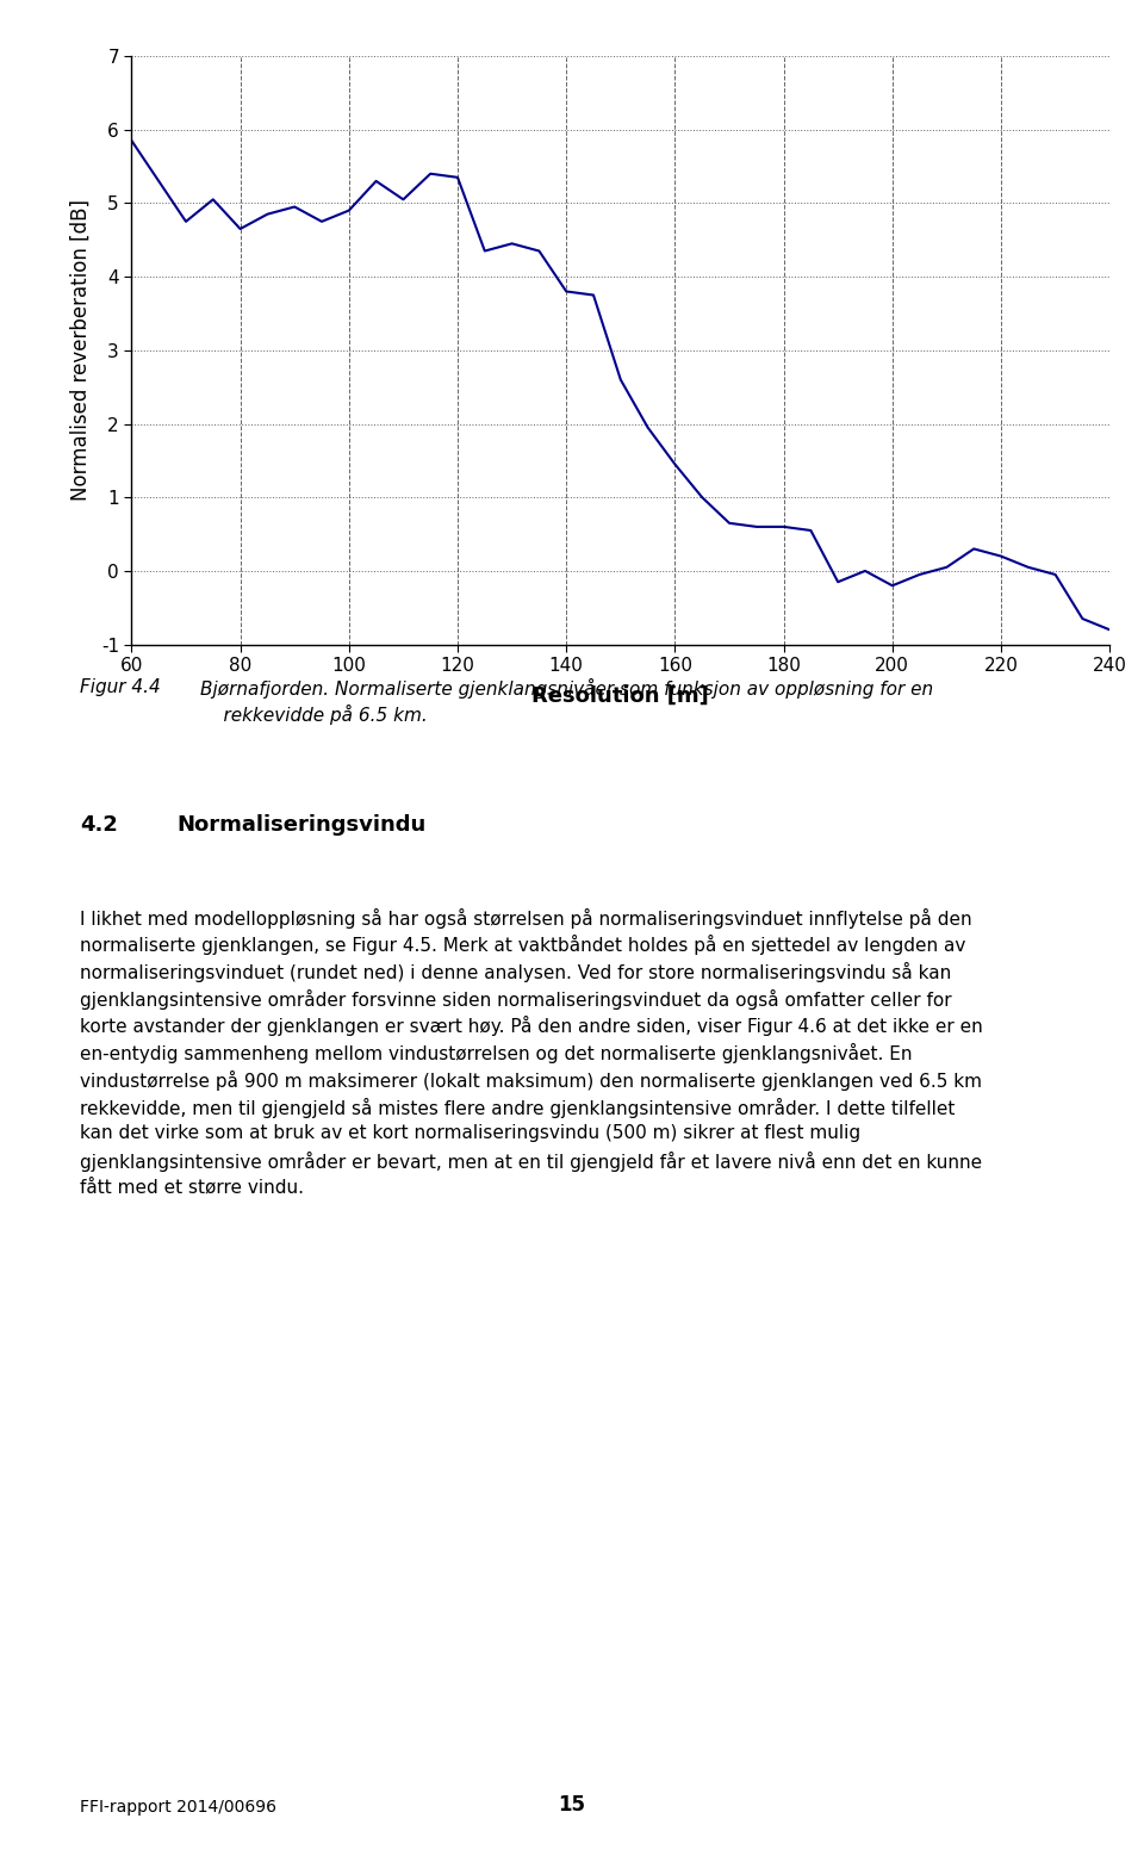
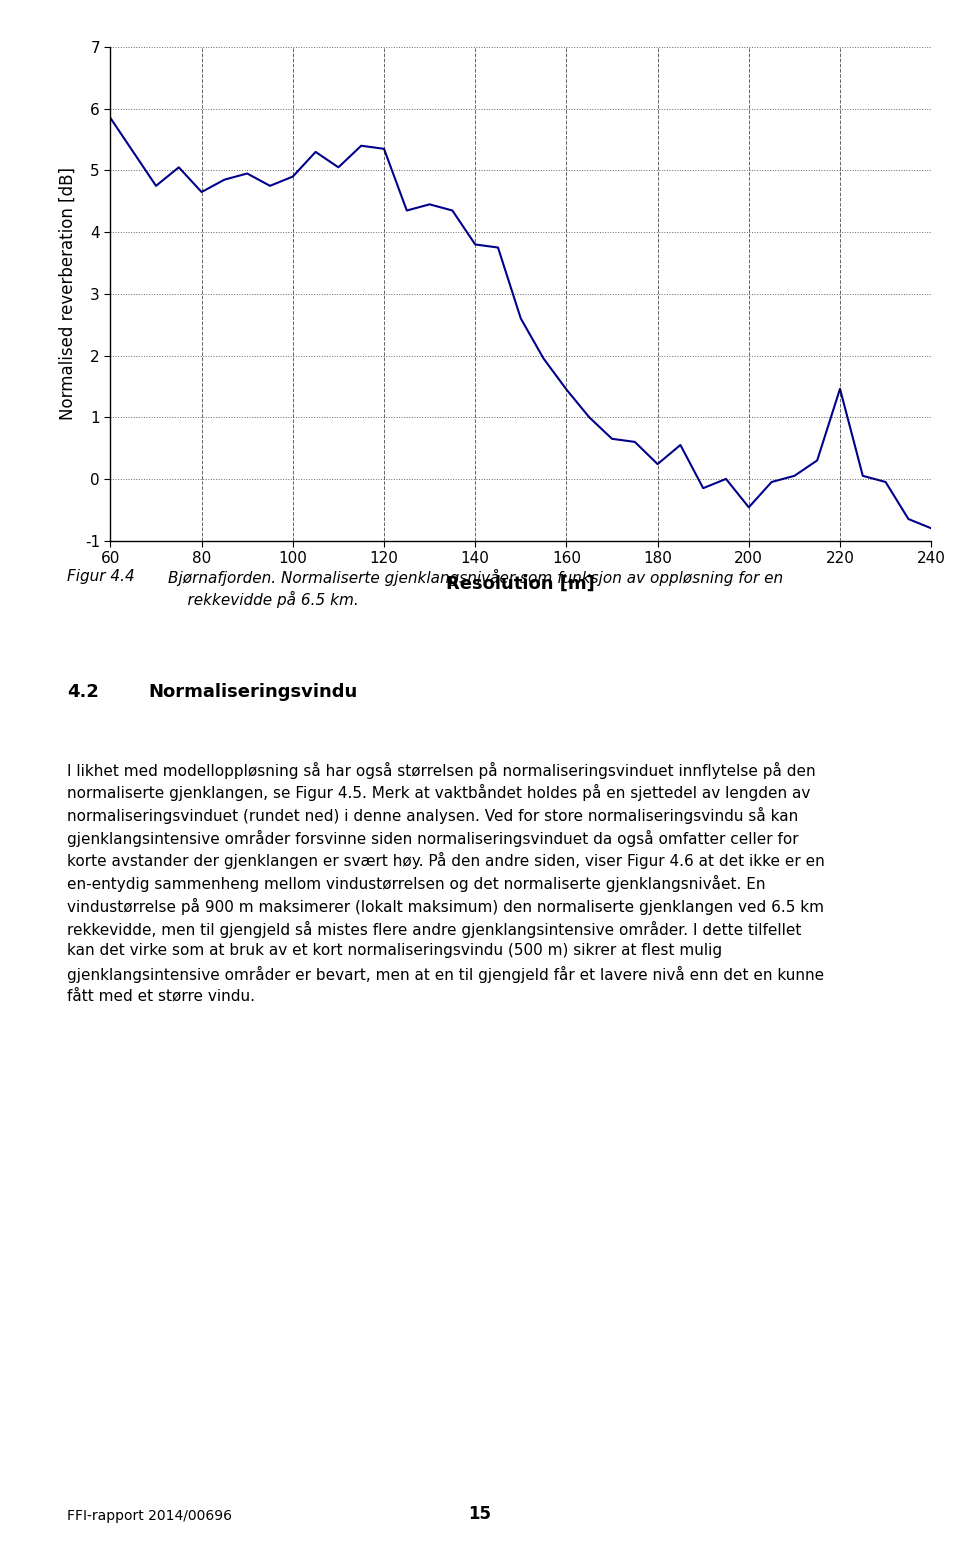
180: 0.60 -> 0.24
200: -0.20 -> -0.46
220: 0.20 -> 1.46
